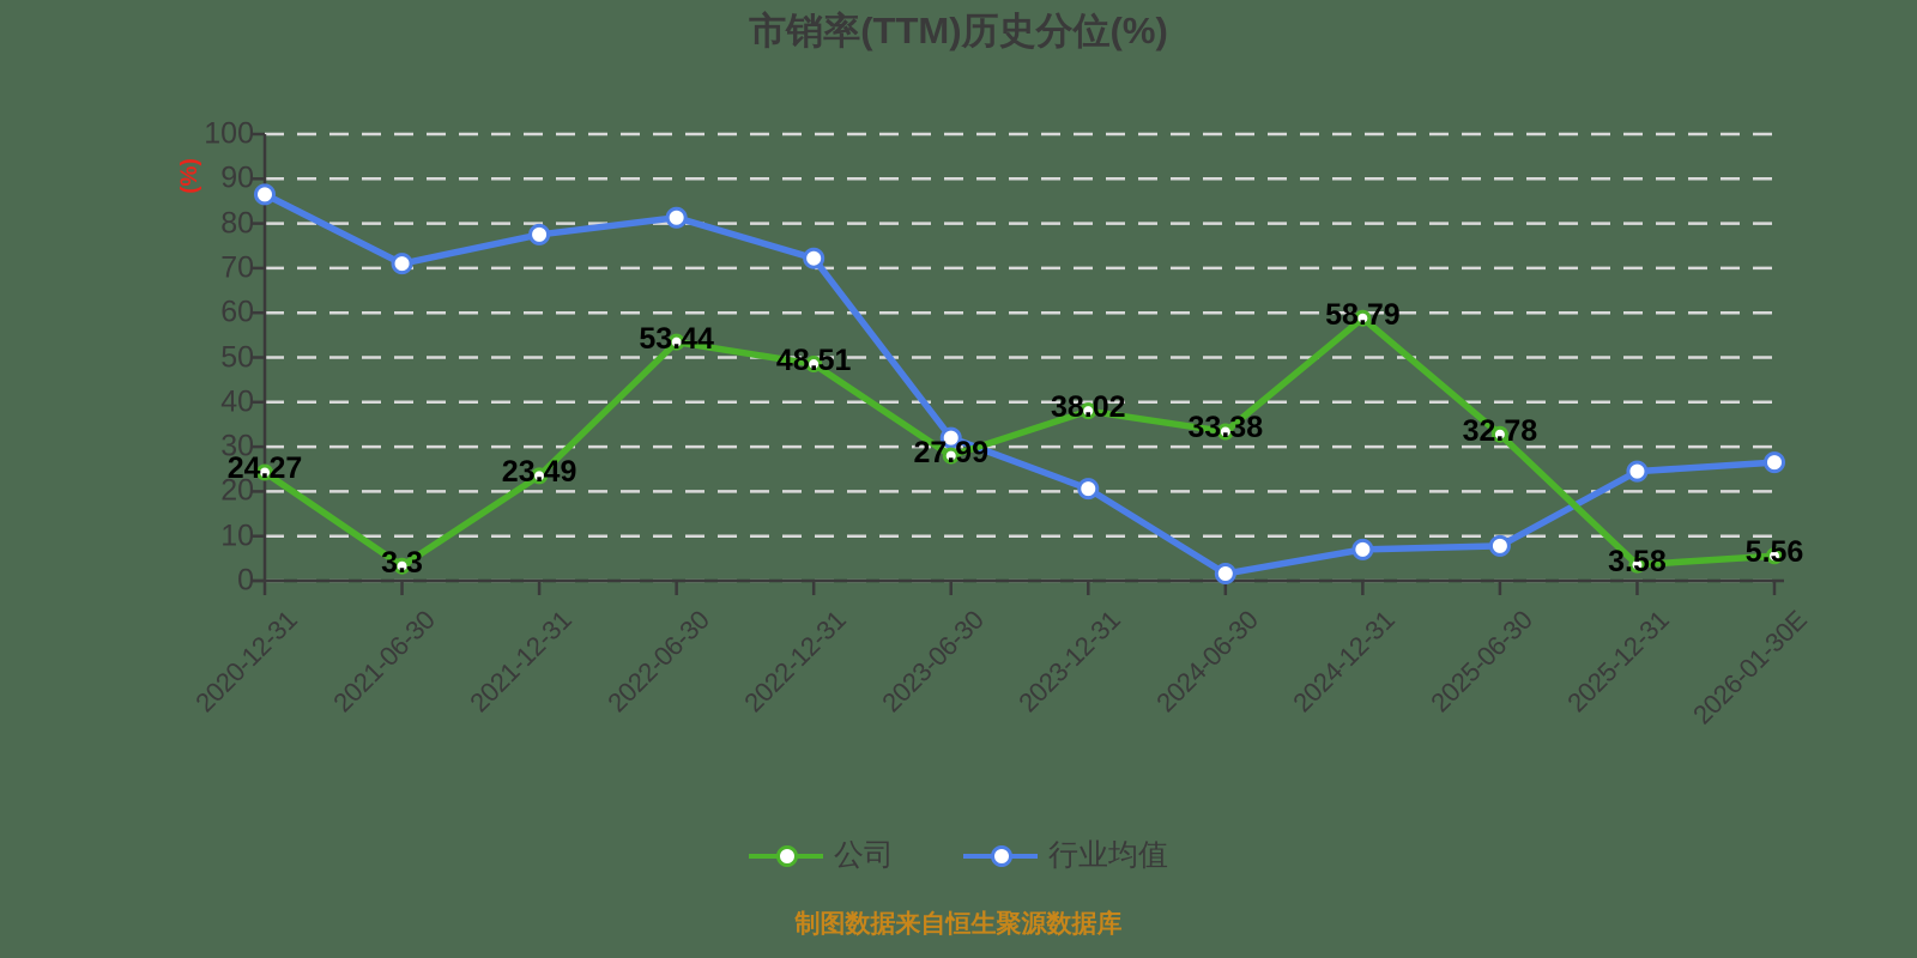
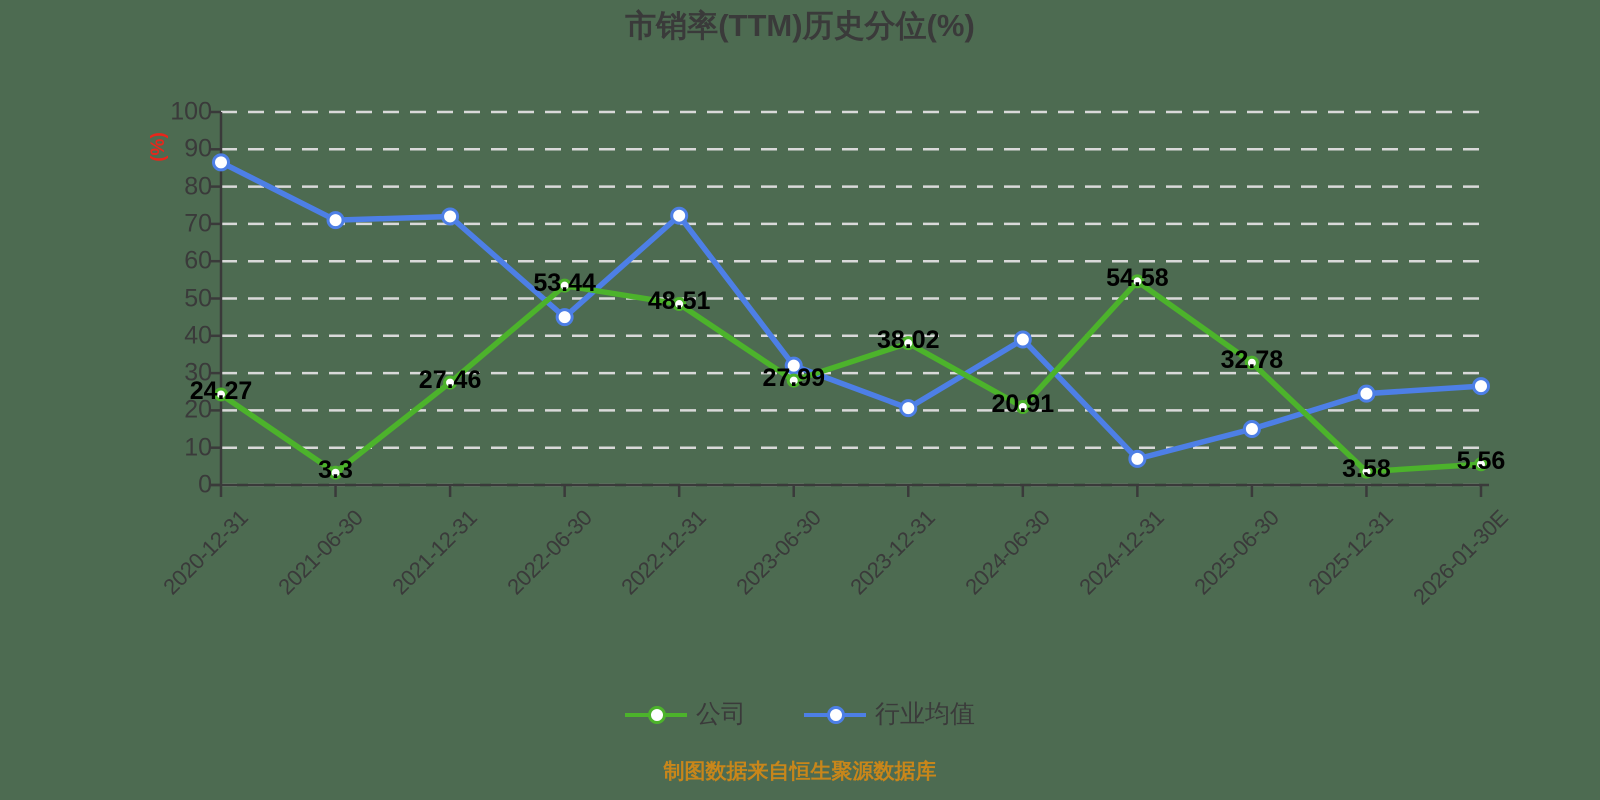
公司/2021-12-31: 23.49 -> 27.46
行业均值/2021-12-31: 78 -> 72
行业均值/2022-06-30: 81 -> 45
公司/2024-06-30: 33.38 -> 20.91
行业均值/2024-06-30: 2 -> 39
公司/2024-12-31: 58.79 -> 54.58
行业均值/2025-06-30: 8 -> 15
